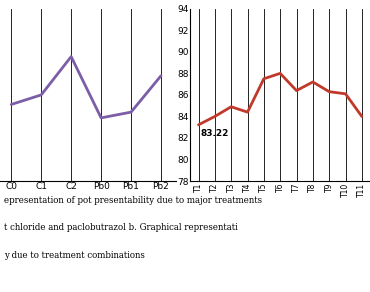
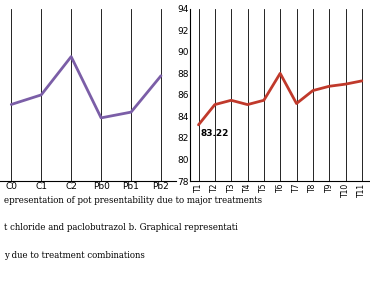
T2: 84.0 -> 85.1
T3: 84.9 -> 85.5
T4: 84.4 -> 85.1
T5: 87.5 -> 85.5
T7: 86.4 -> 85.2
T8: 87.2 -> 86.4
T9: 86.3 -> 86.8
T10: 86.1 -> 87.0
T11: 84.0 -> 87.3
